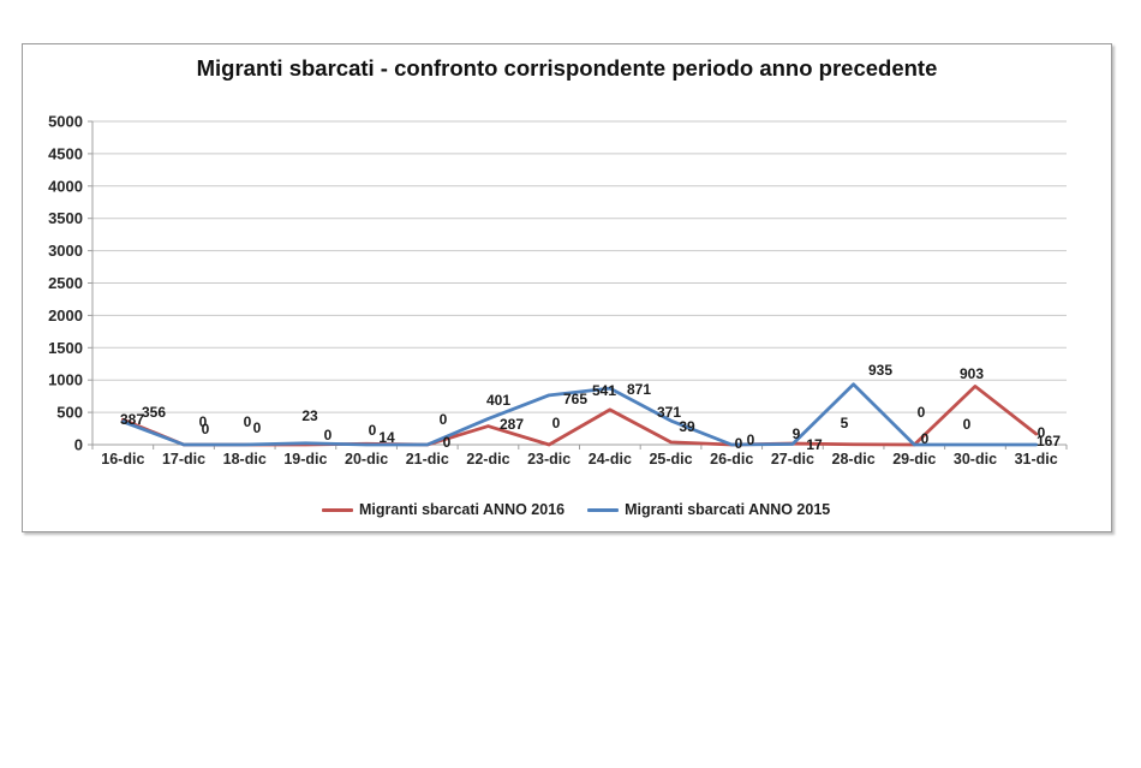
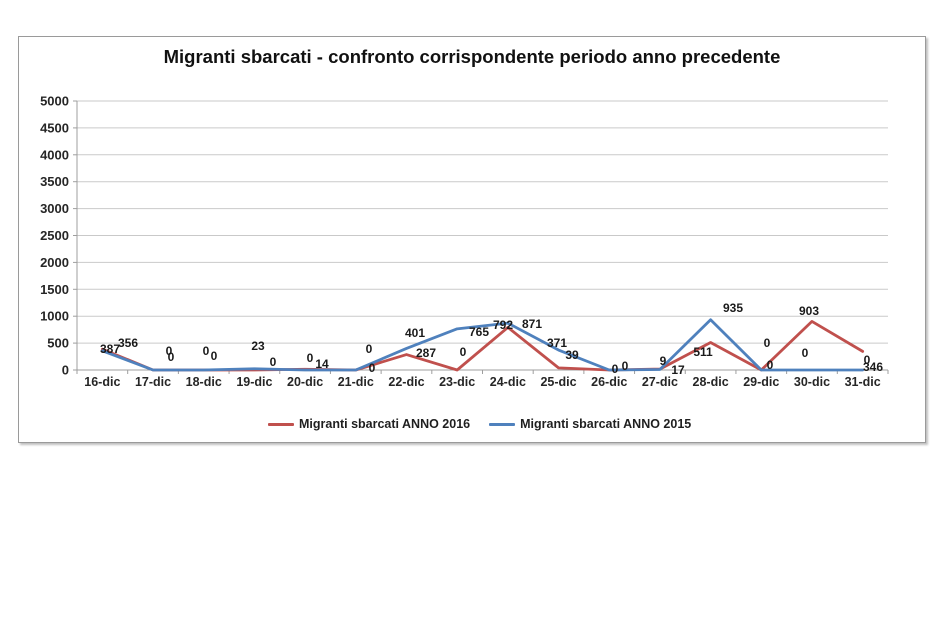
Migranti sbarcati ANNO 2016/24-dic: 541 -> 792
Migranti sbarcati ANNO 2016/28-dic: 5 -> 511
Migranti sbarcati ANNO 2016/31-dic: 167 -> 346
